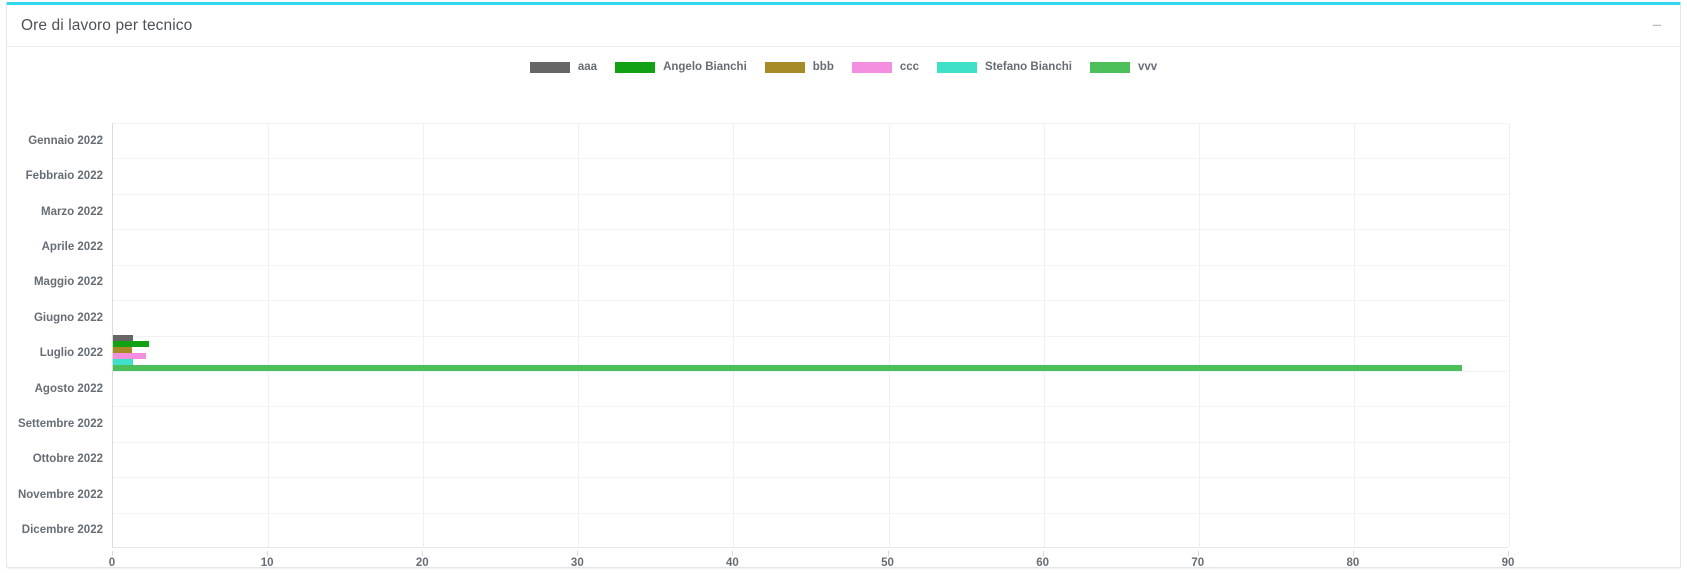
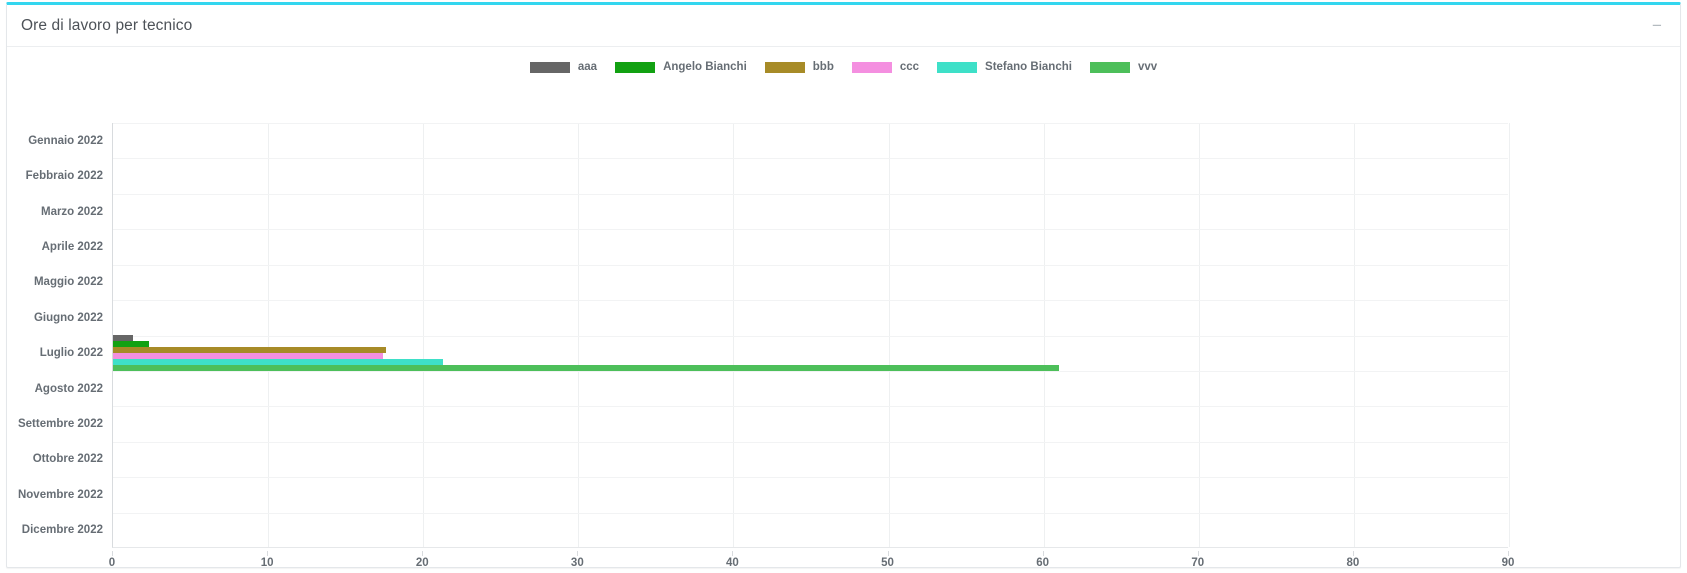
bbb/Luglio 2022: 1.2 -> 17.6
ccc/Luglio 2022: 2.1 -> 17.4
Stefano Bianchi/Luglio 2022: 1.3 -> 21.3
vvv/Luglio 2022: 87 -> 61
